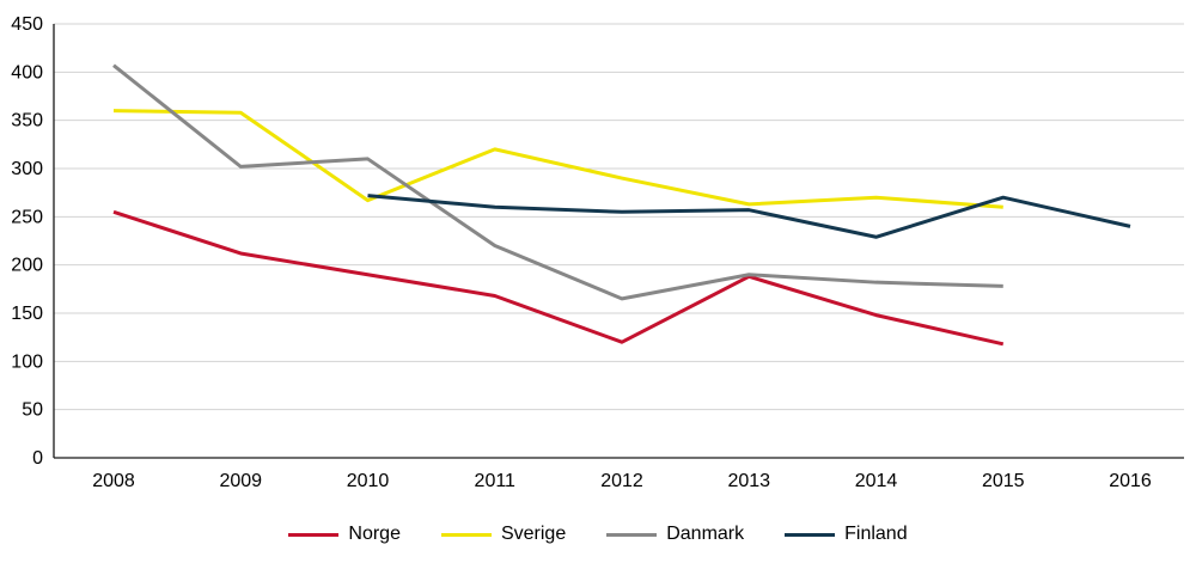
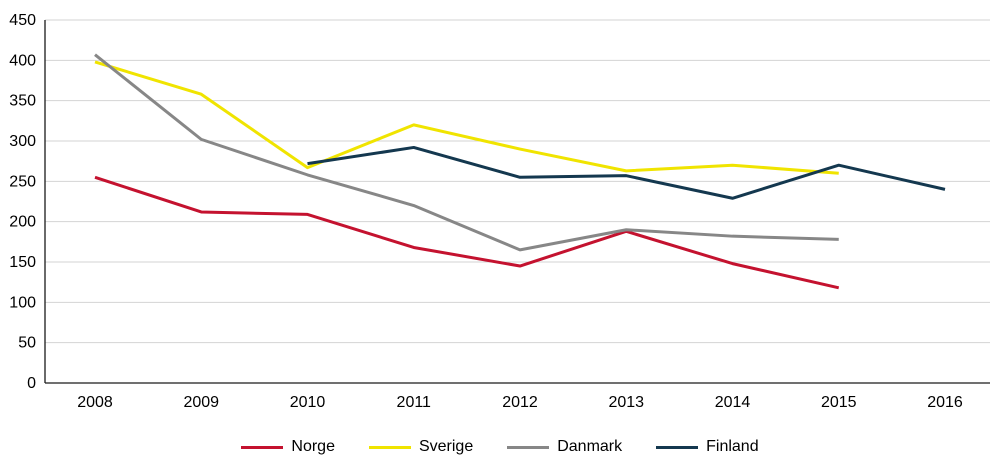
Sverige/2008: 360 -> 400
Norge/2010: 190 -> 210
Danmark/2010: 310 -> 260
Finland/2011: 260 -> 290
Norge/2012: 120 -> 140
